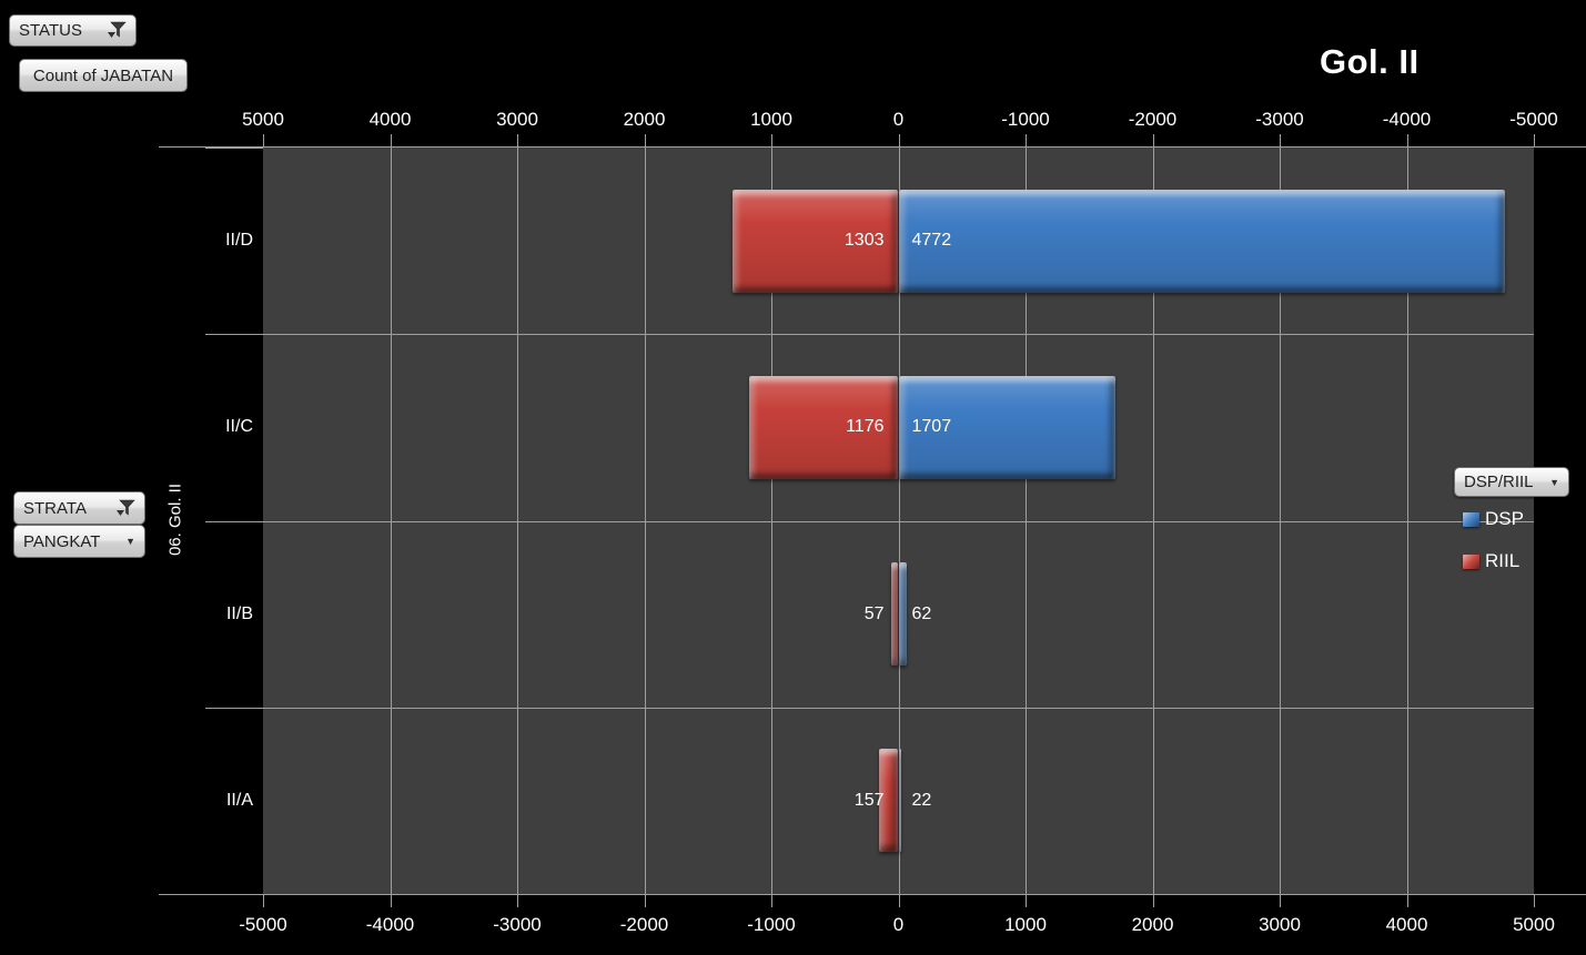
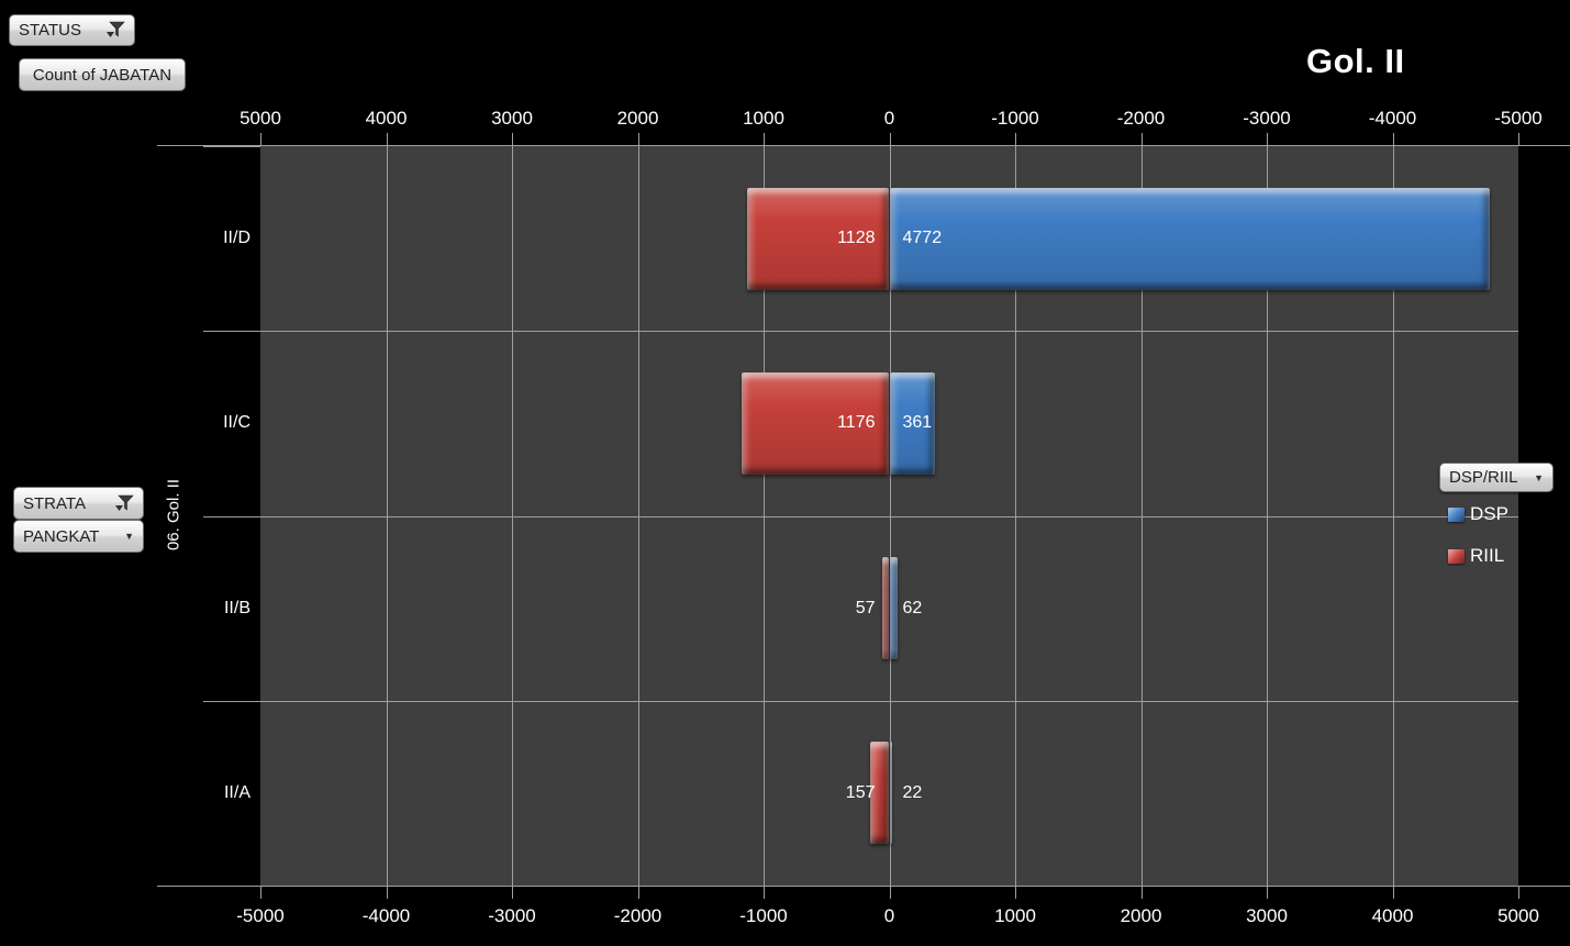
RIIL/II/D: 1303 -> 1128
DSP/II/C: 1707 -> 361
